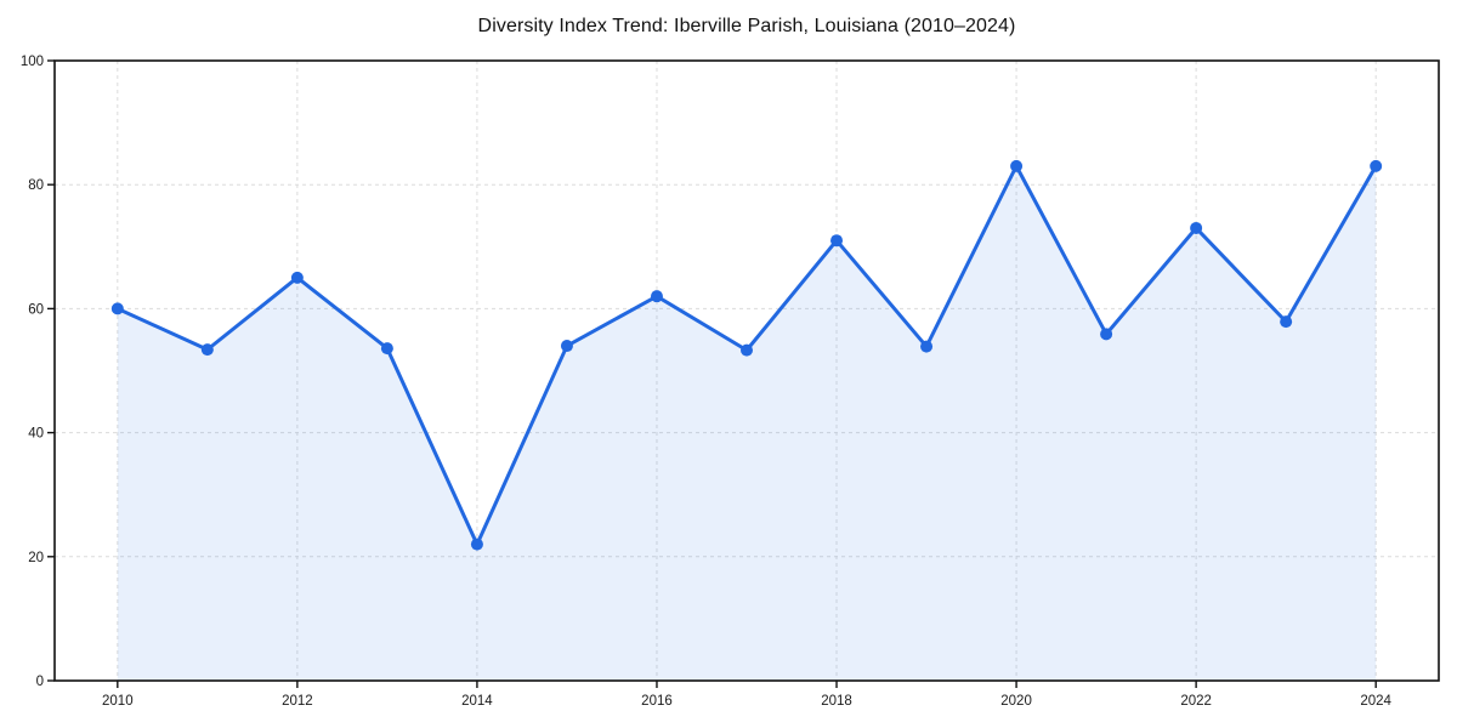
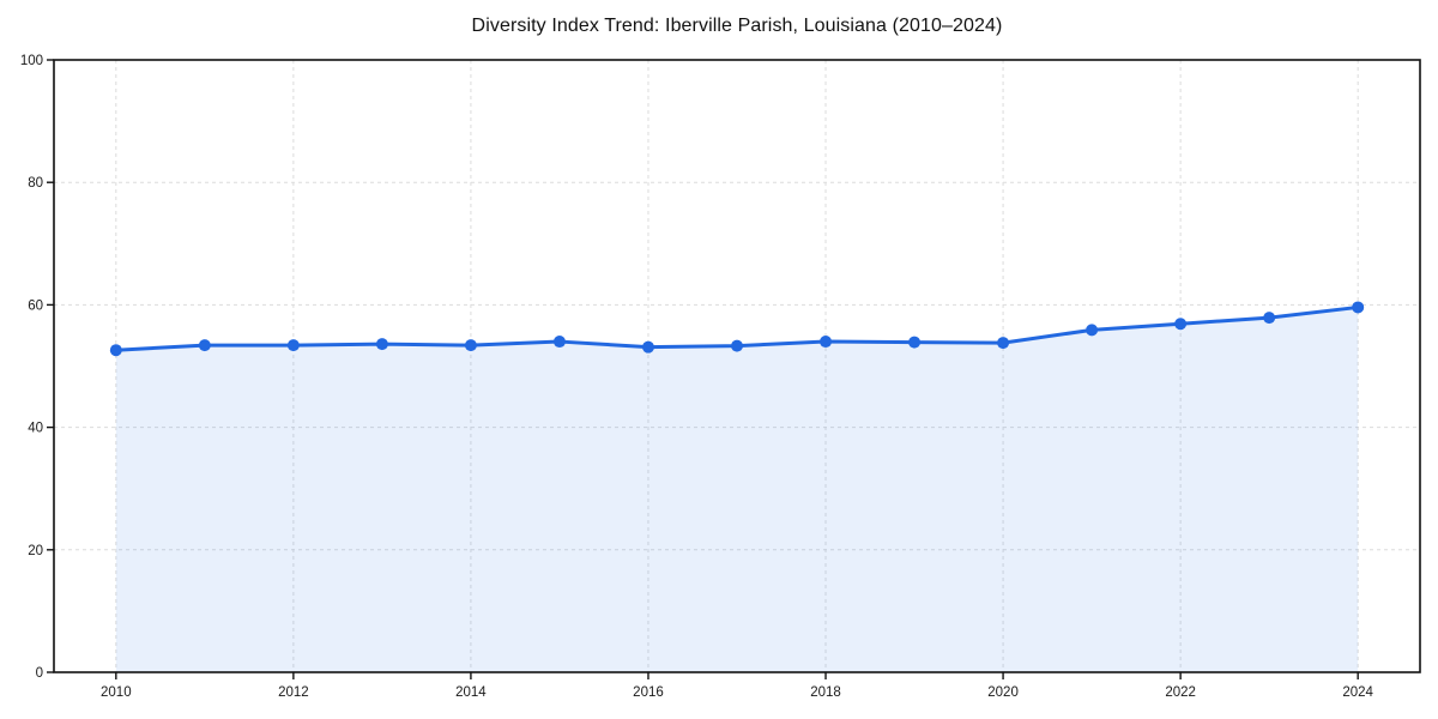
2010: 60 -> 53
2012: 65 -> 53
2014: 22 -> 53
2016: 62 -> 53
2018: 71 -> 54
2020: 83 -> 54
2022: 73 -> 57
2024: 83 -> 60
